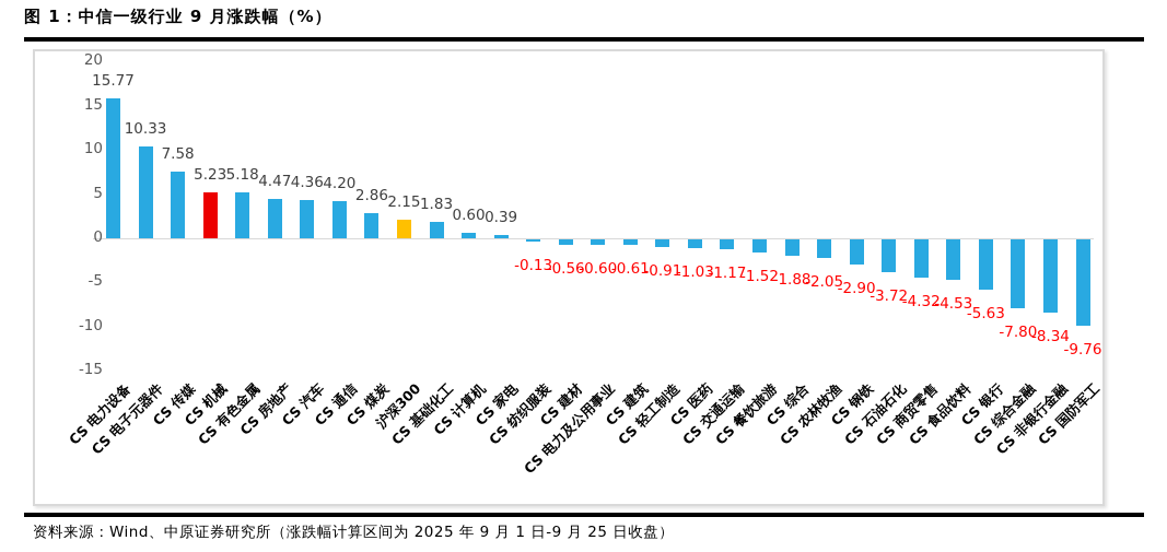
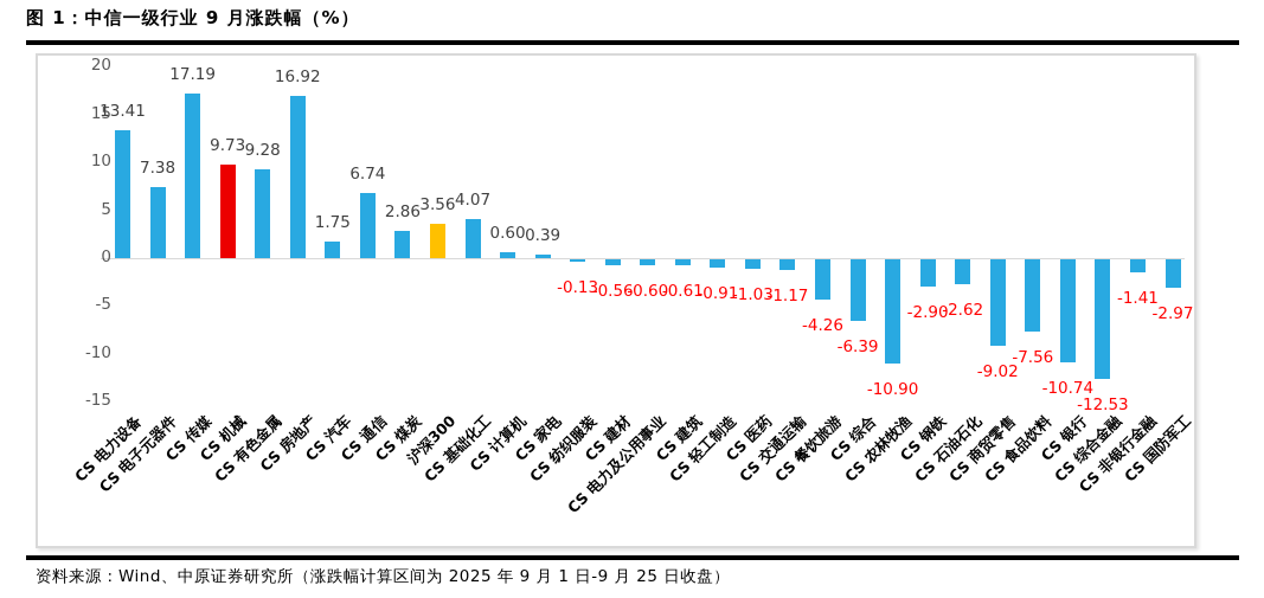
CS 电力设备: 15.77 -> 13.41
CS 电子元器件: 10.33 -> 7.38
CS 传媒: 7.58 -> 17.19
CS 机械: 5.23 -> 9.73
CS 有色金属: 5.18 -> 9.28
CS 房地产: 4.47 -> 16.92
CS 汽车: 4.36 -> 1.75
CS 通信: 4.20 -> 6.74
沪深300: 2.15 -> 3.56
CS 基础化工: 1.83 -> 4.07
CS 餐饮旅游: -1.52 -> -4.26
CS 综合: -1.88 -> -6.39
CS 农林牧渔: -2.05 -> -10.90
CS 石油石化: -3.72 -> -2.62
CS 商贸零售: -4.32 -> -9.02
CS 食品饮料: -4.53 -> -7.56
CS 银行: -5.63 -> -10.74
CS 综合金融: -7.80 -> -12.53
CS 非银行金融: -8.34 -> -1.41
CS 国防军工: -9.76 -> -2.97
